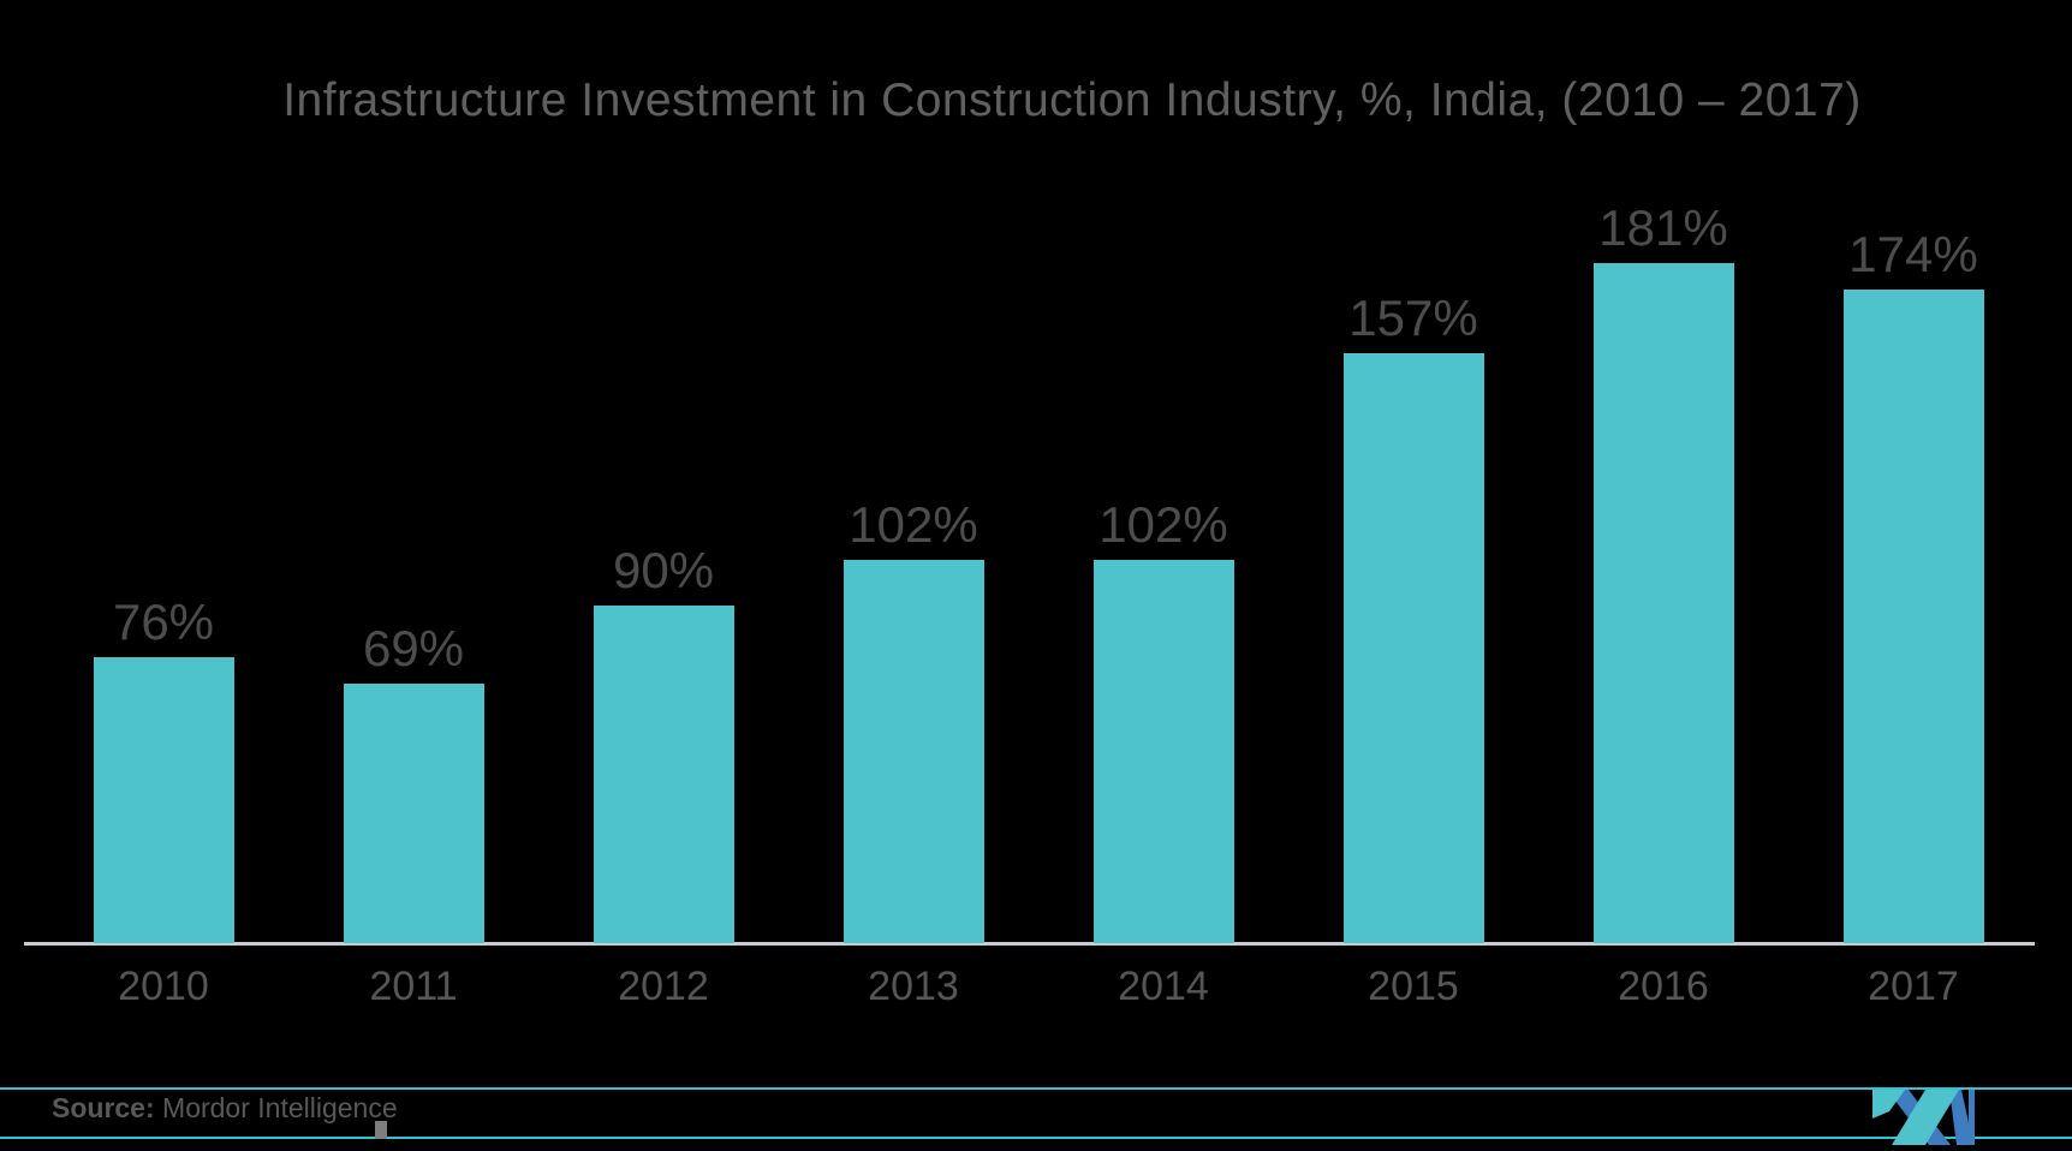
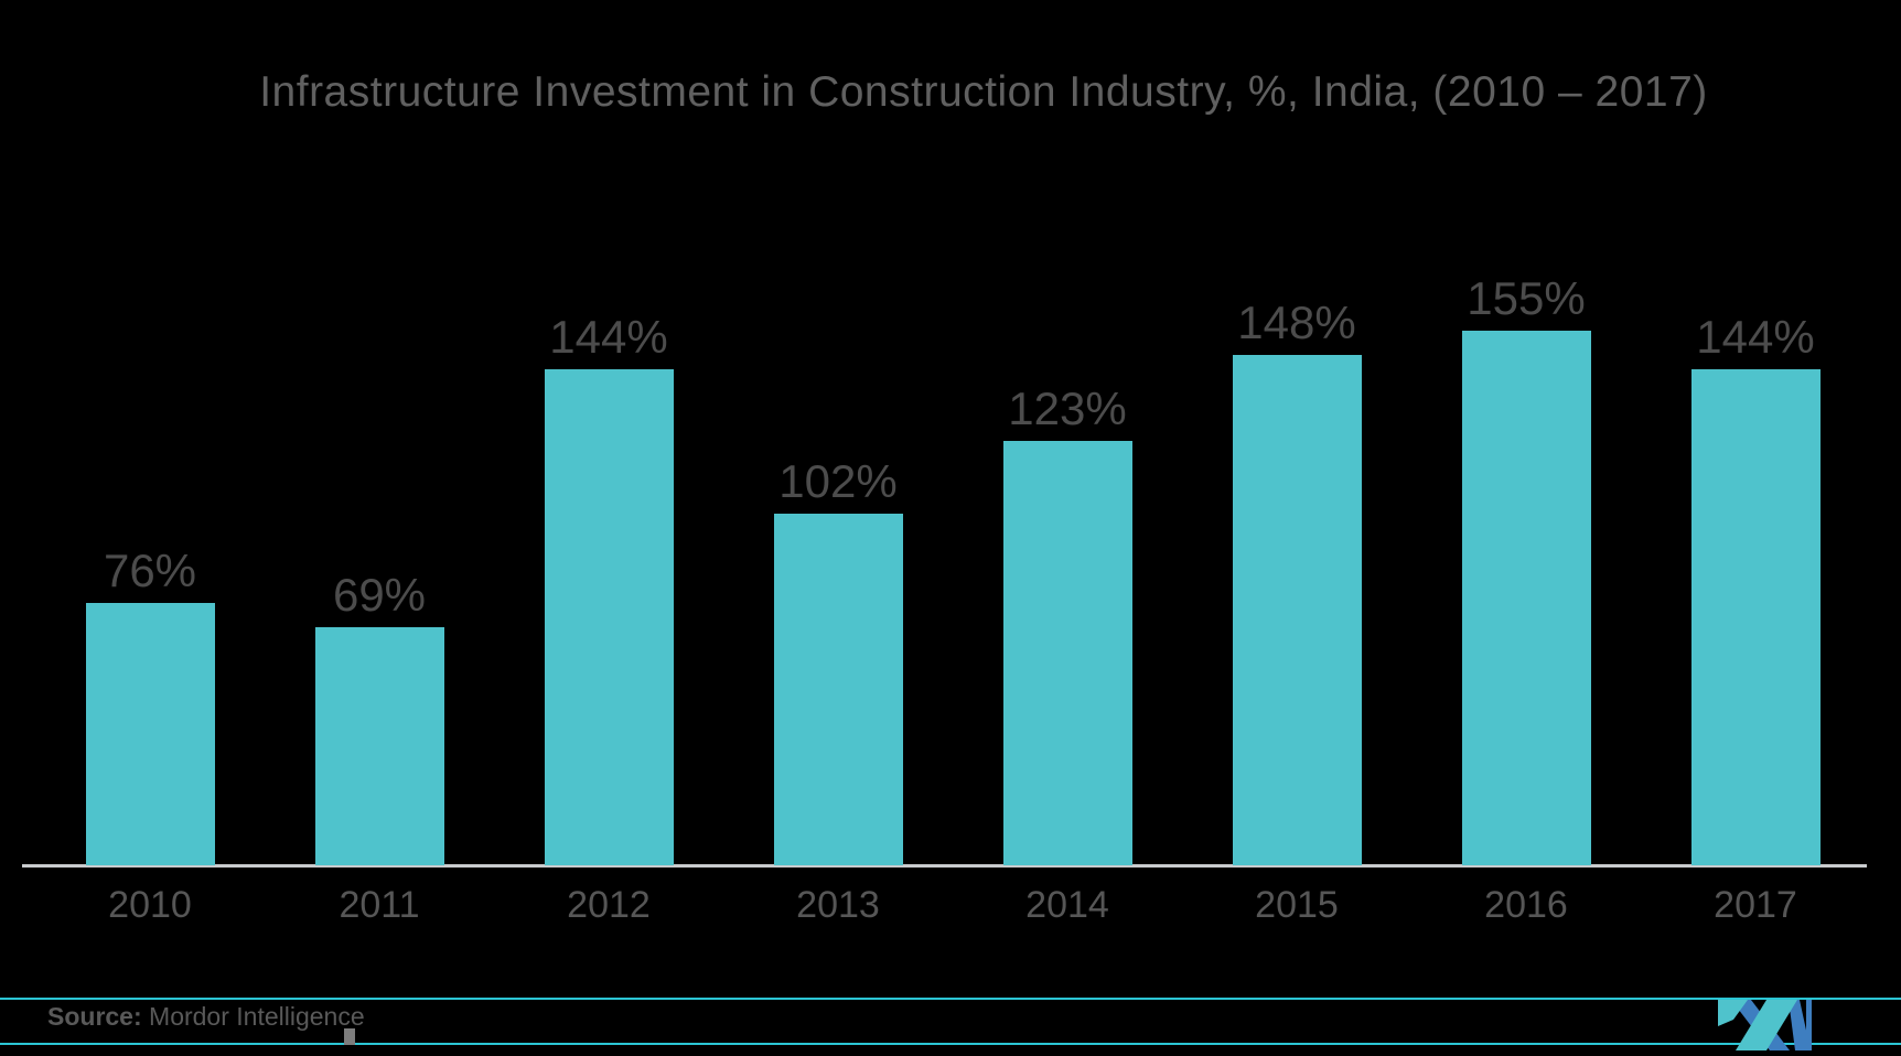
2012: 90% -> 144%
2014: 102% -> 123%
2015: 157% -> 148%
2016: 181% -> 155%
2017: 174% -> 144%
